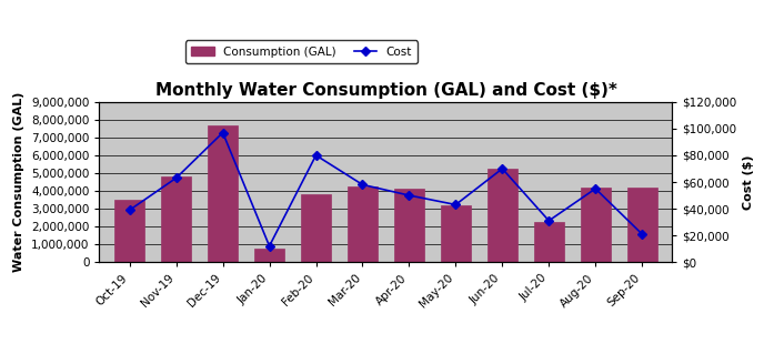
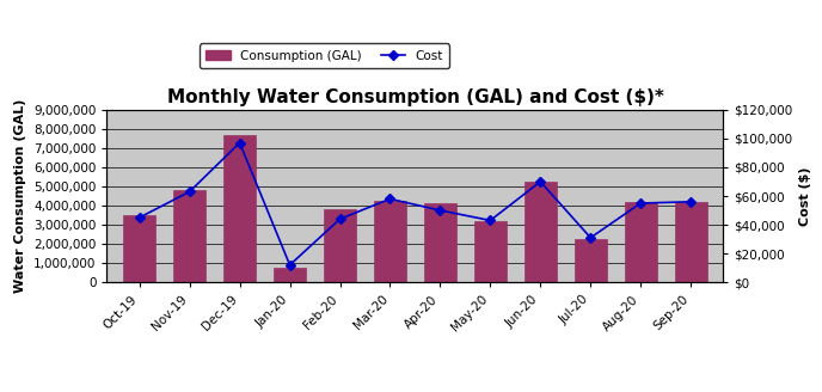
Cost/Oct-19: $39,000 -> $45,000
Cost/Feb-20: $80,000 -> $44,000
Cost/Sep-20: $21,000 -> $56,000
